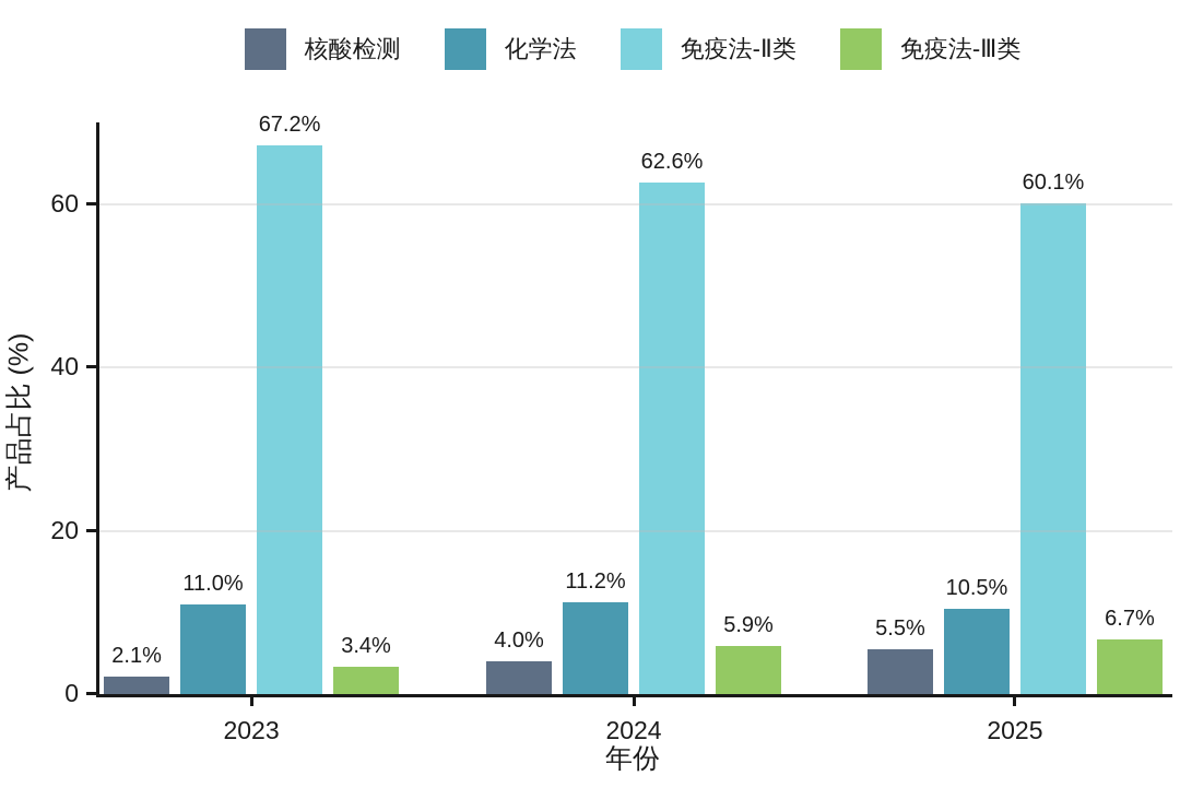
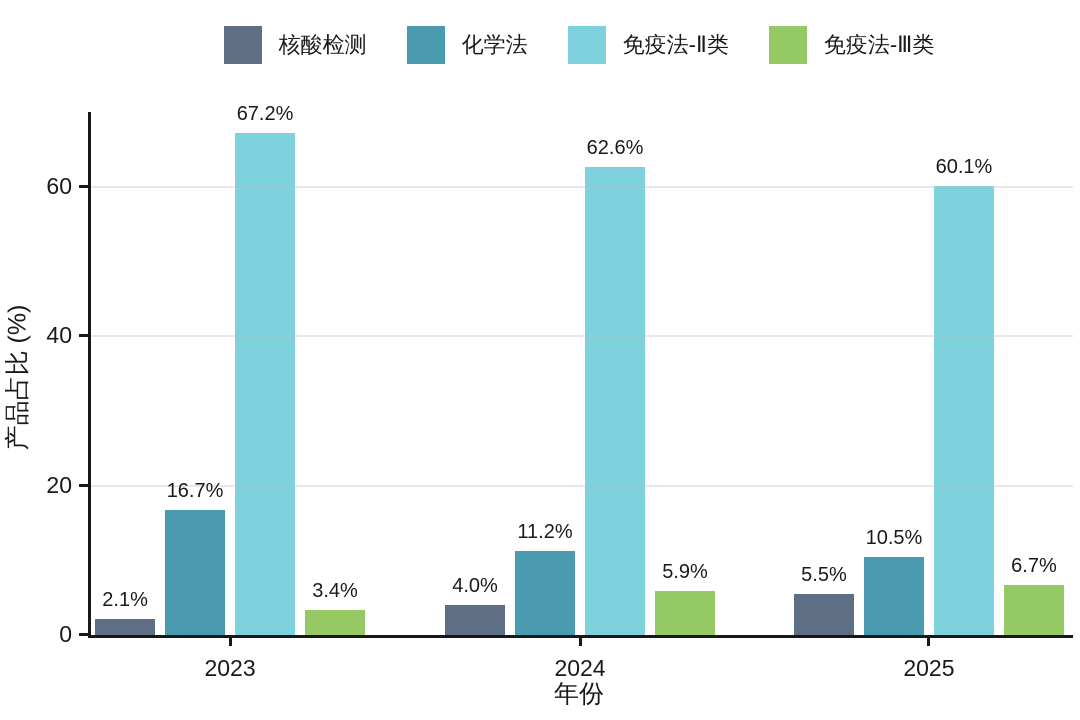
化学法/2023: 11.0% -> 16.7%
